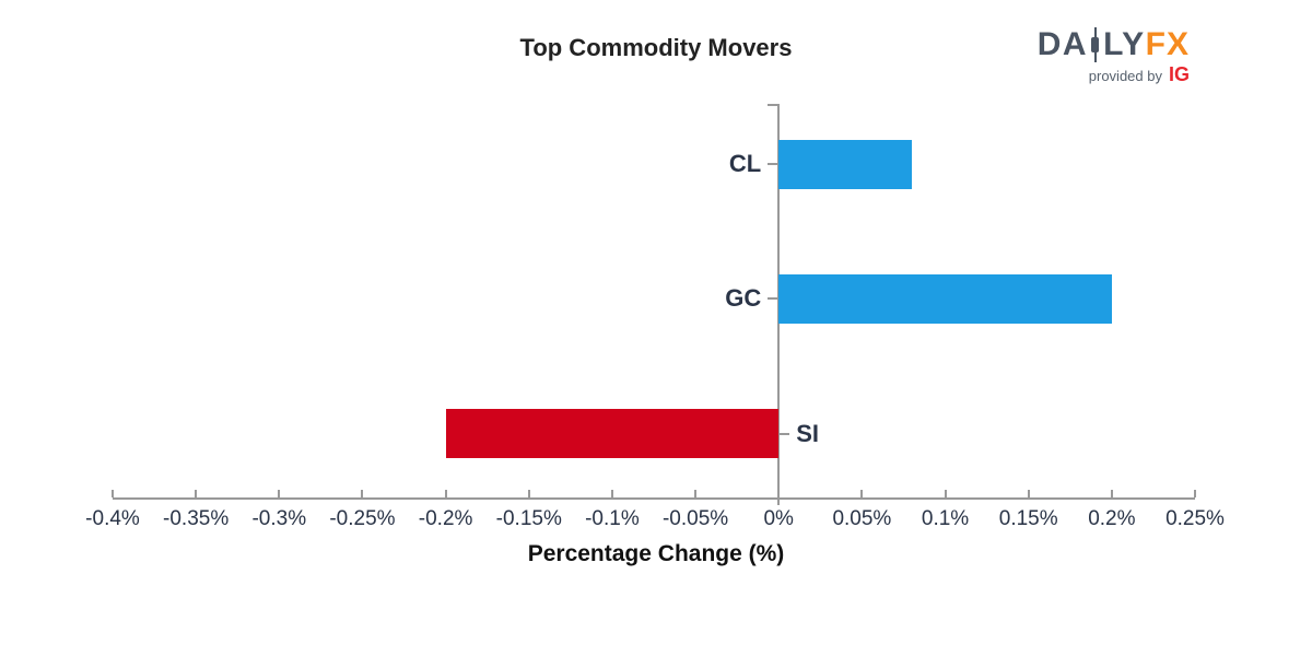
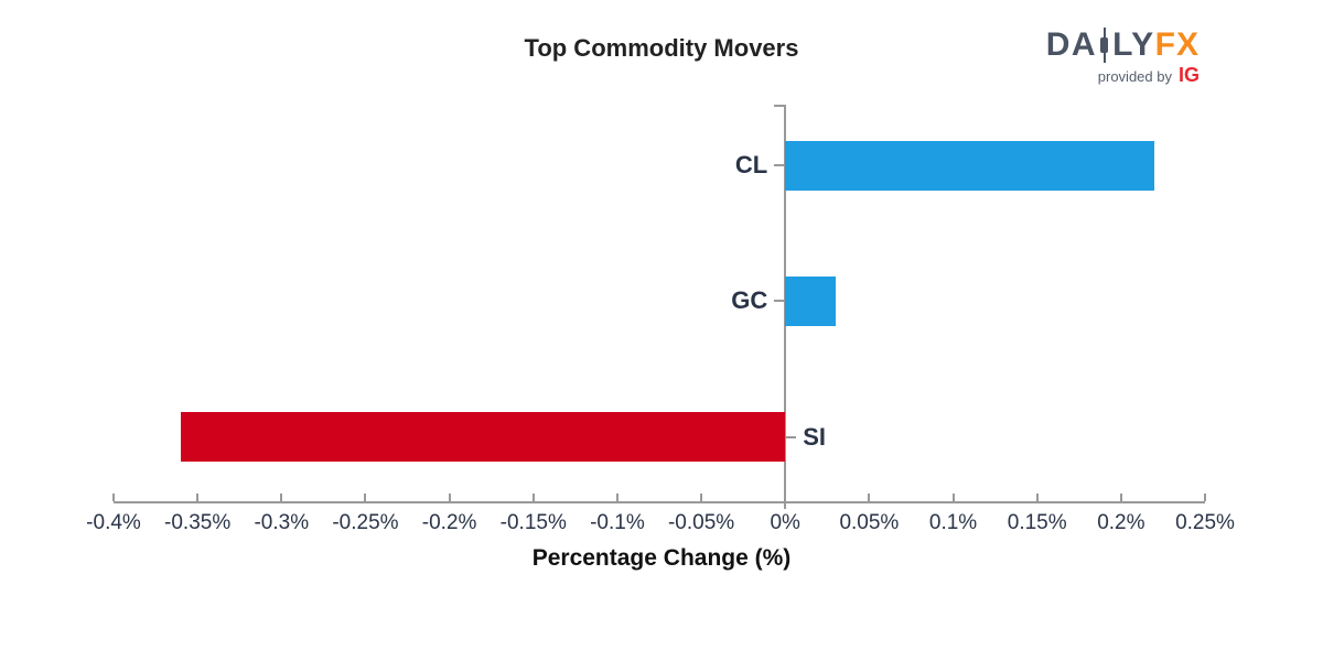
CL: 0.08% -> 0.22%
GC: 0.20% -> 0.03%
SI: -0.20% -> -0.36%
